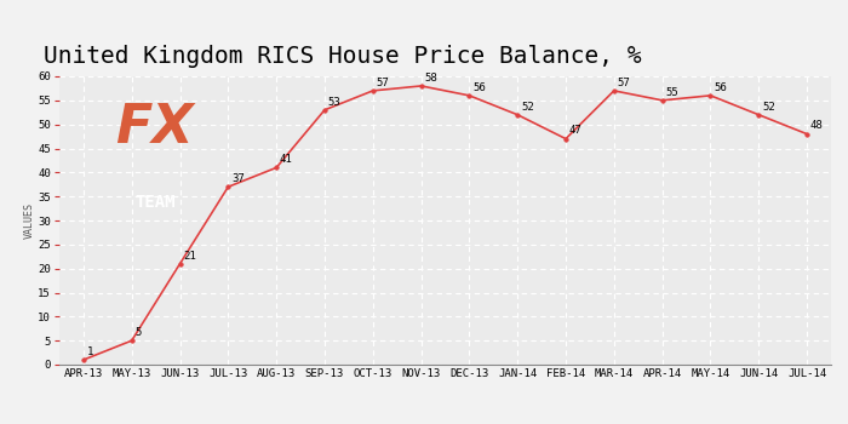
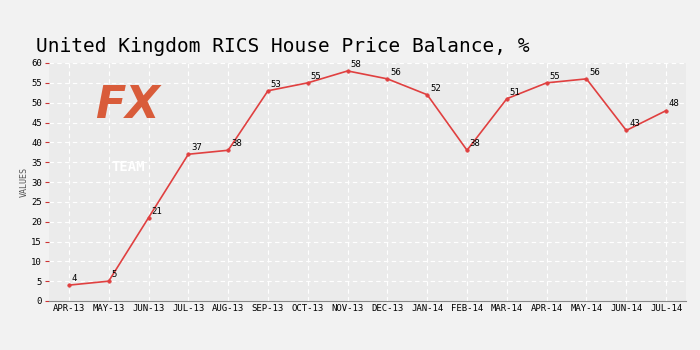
APR-13: 1 -> 4
AUG-13: 41 -> 38
OCT-13: 57 -> 55
FEB-14: 47 -> 38
MAR-14: 57 -> 51
JUN-14: 52 -> 43
